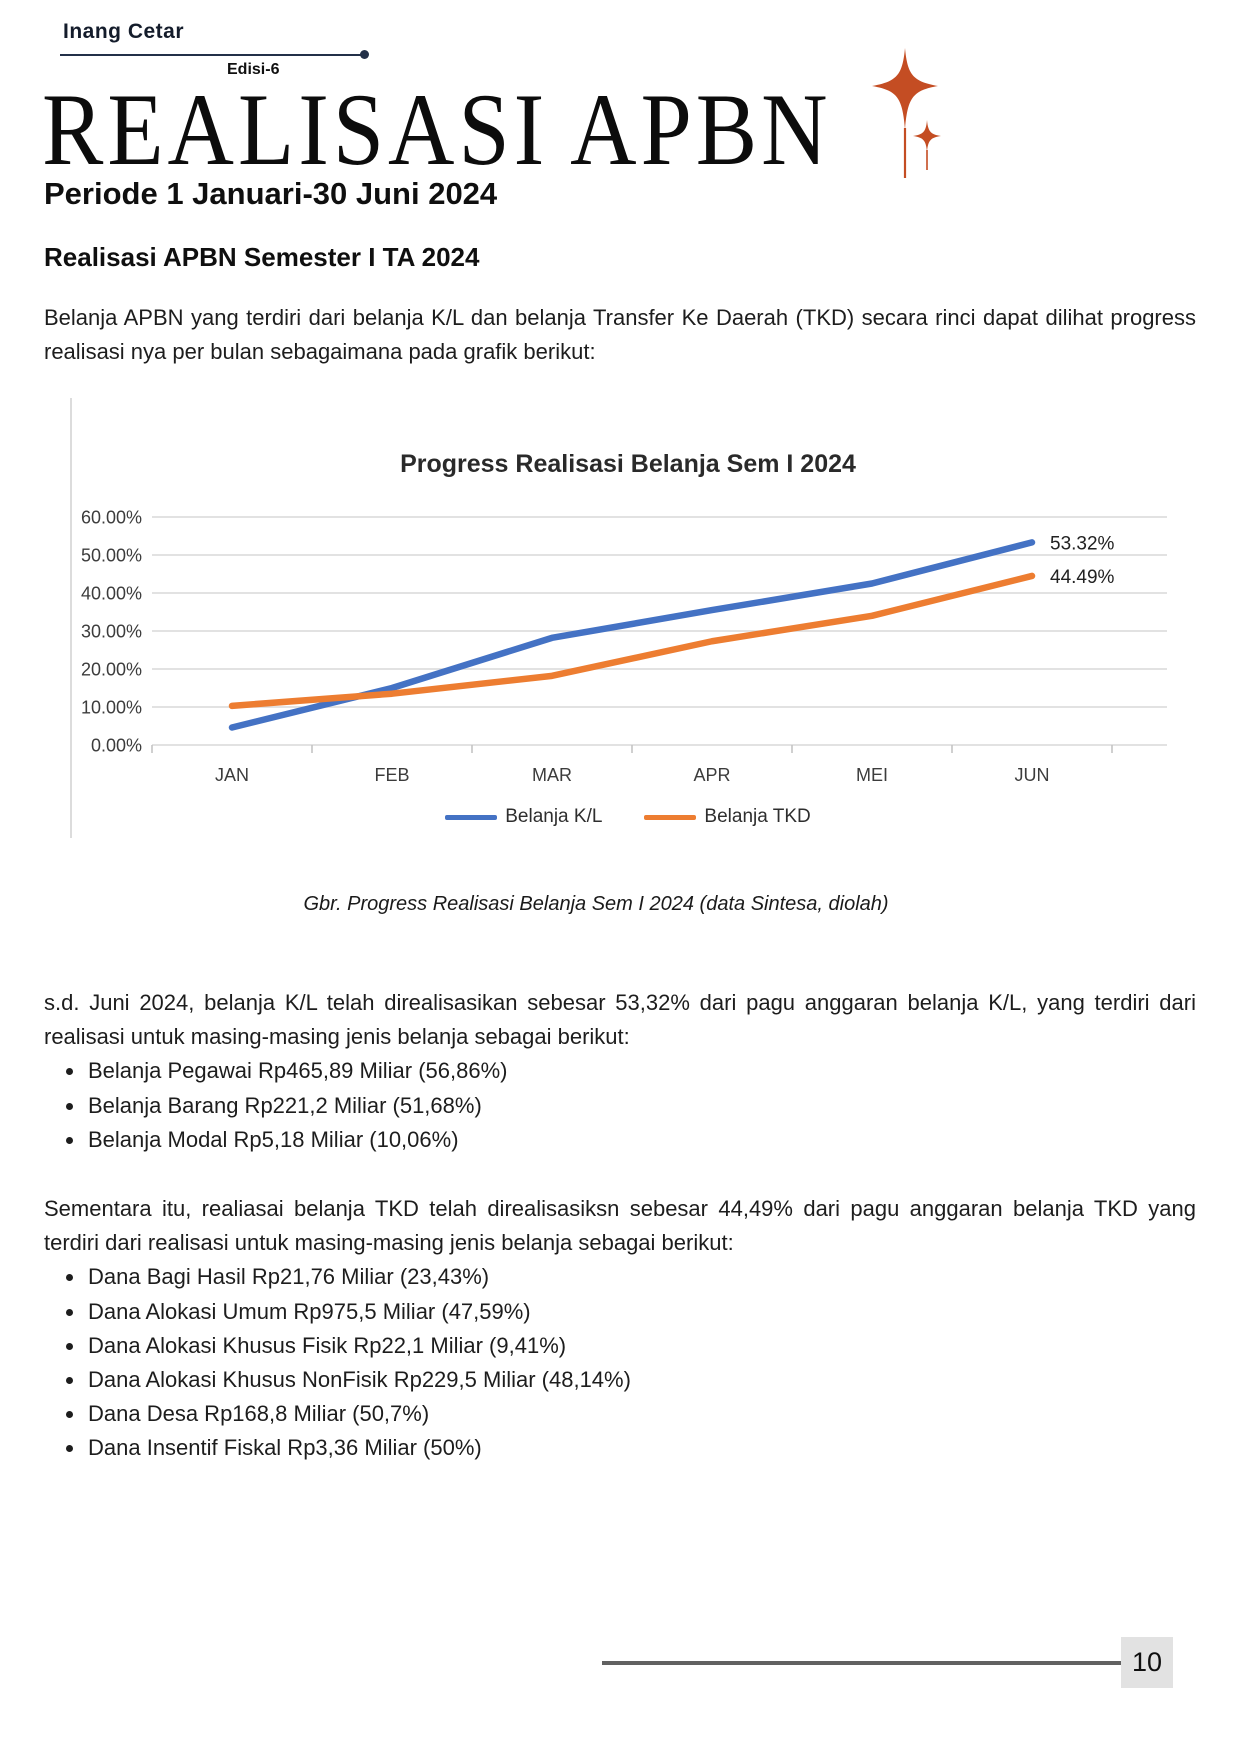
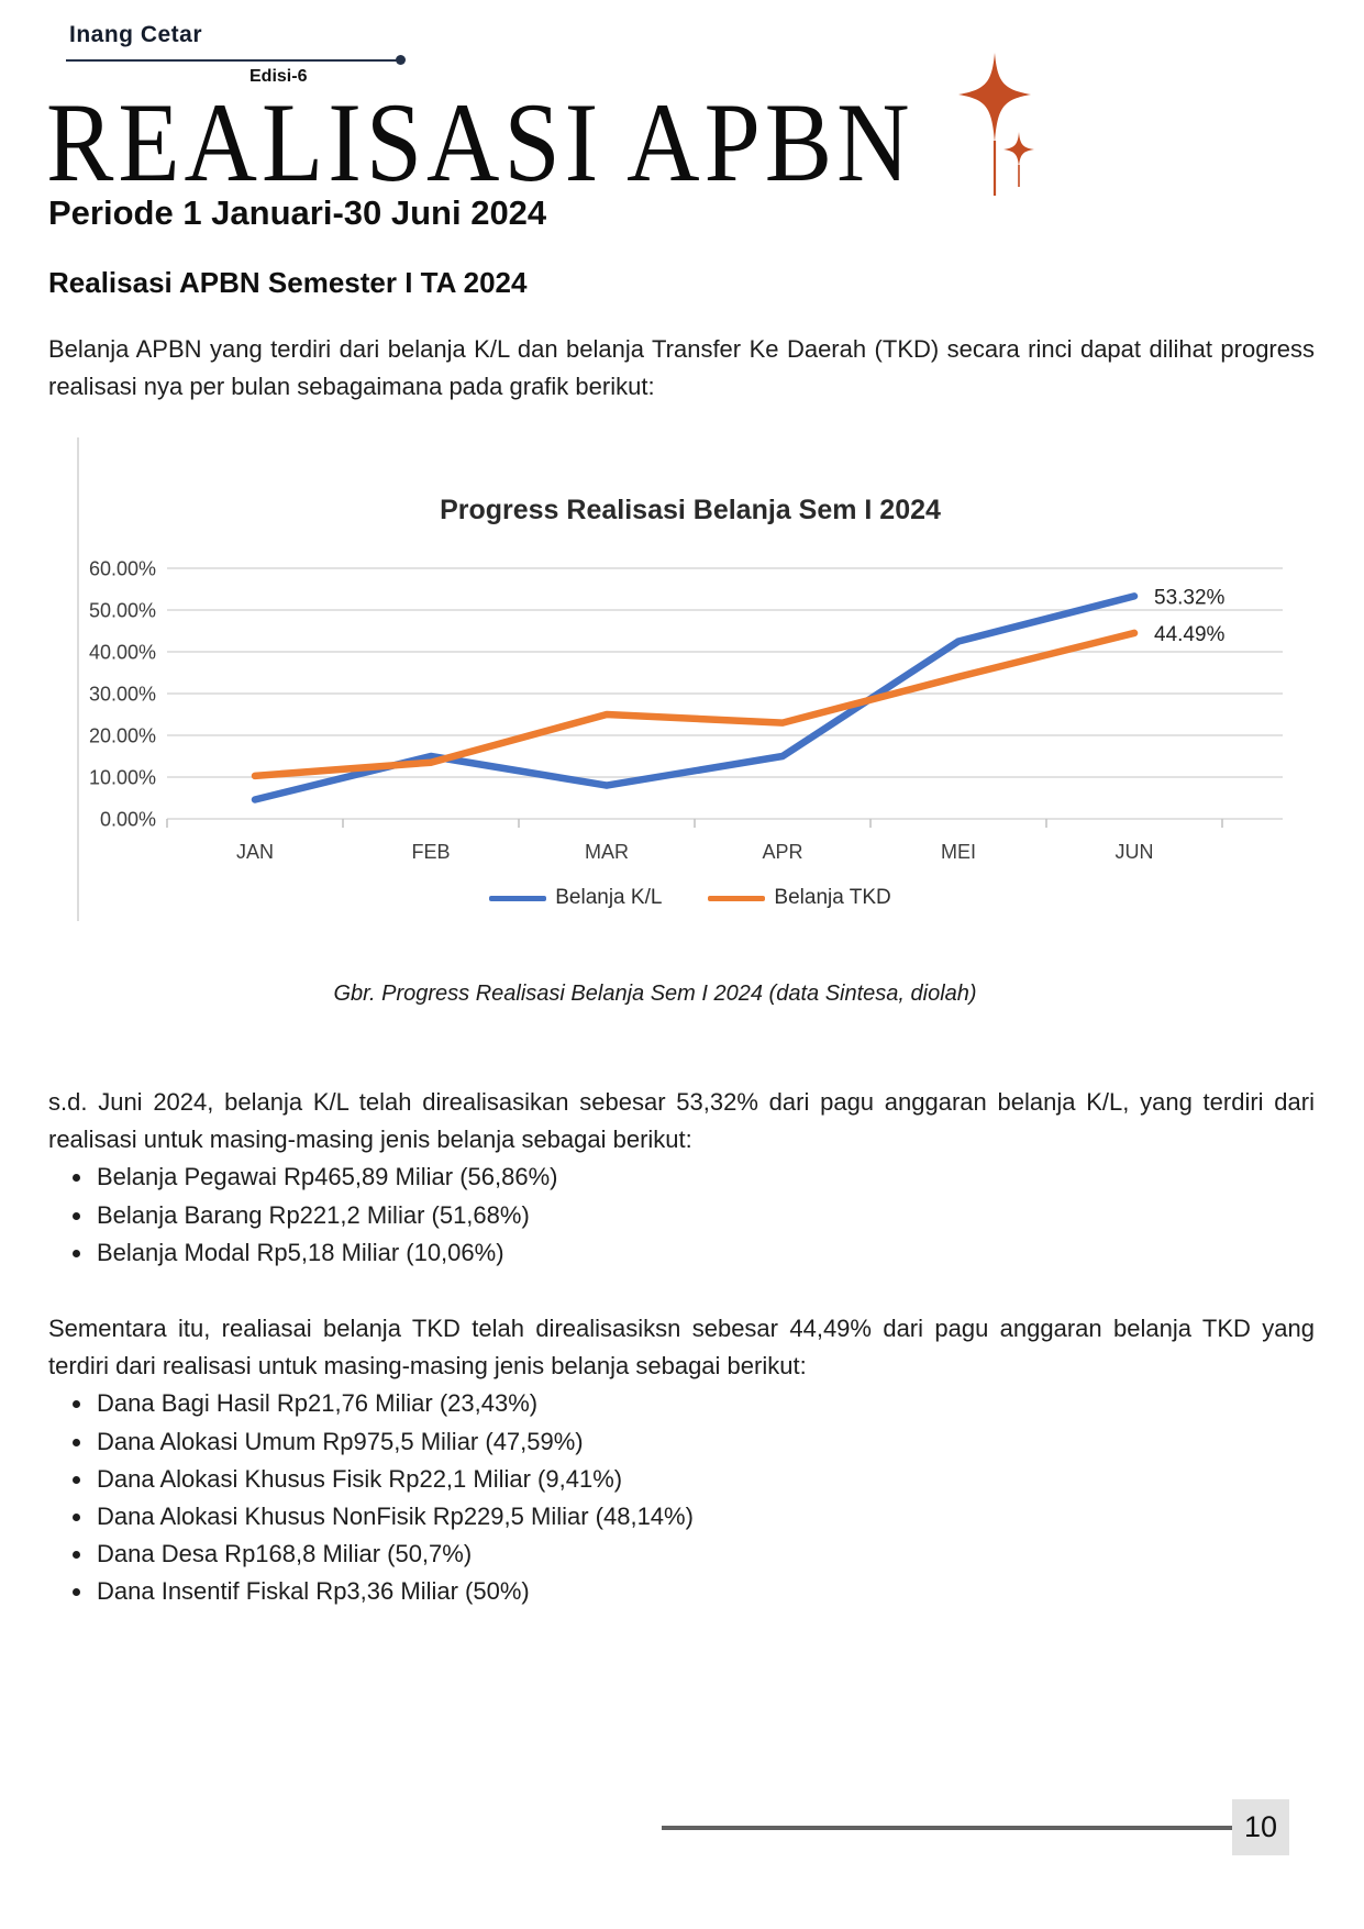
Belanja K/L/MAR: 28% -> 8%
Belanja TKD/MAR: 18% -> 25%
Belanja K/L/APR: 36% -> 15%
Belanja TKD/APR: 27% -> 23%
